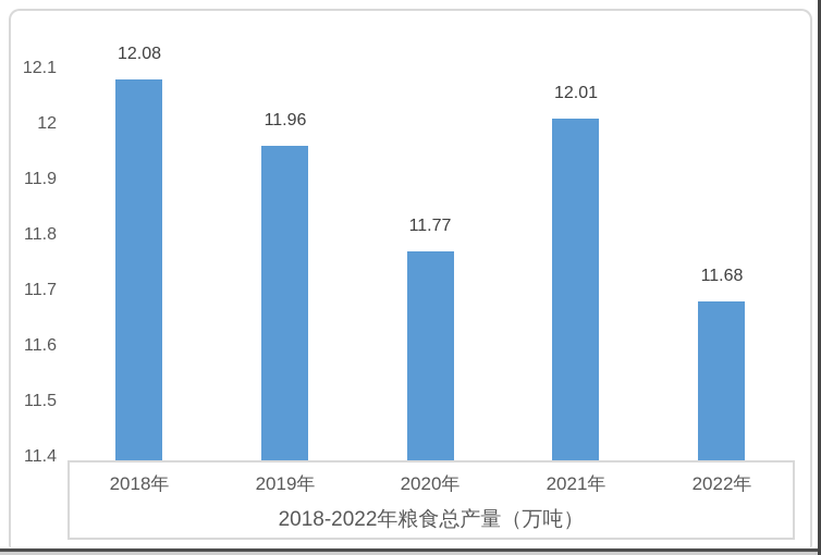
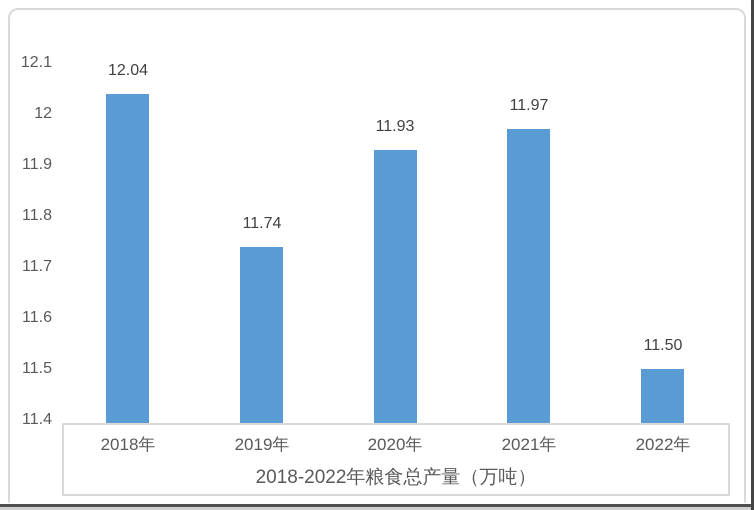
2018年: 12.08 -> 12.04
2019年: 11.96 -> 11.74
2020年: 11.77 -> 11.93
2021年: 12.01 -> 11.97
2022年: 11.68 -> 11.50
